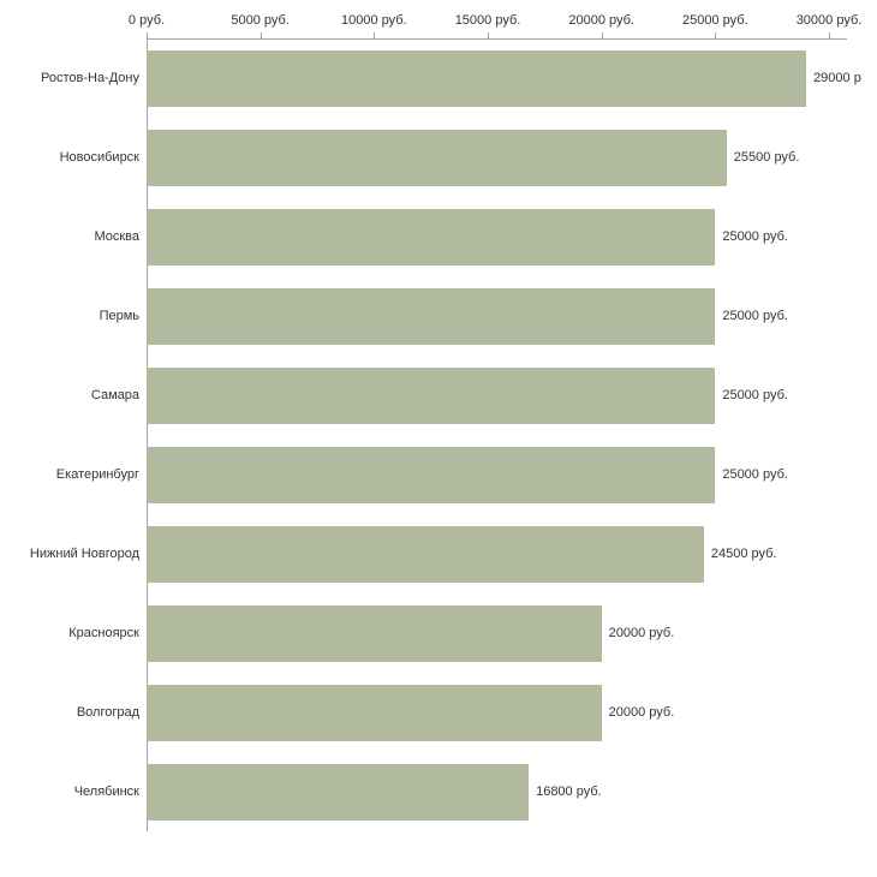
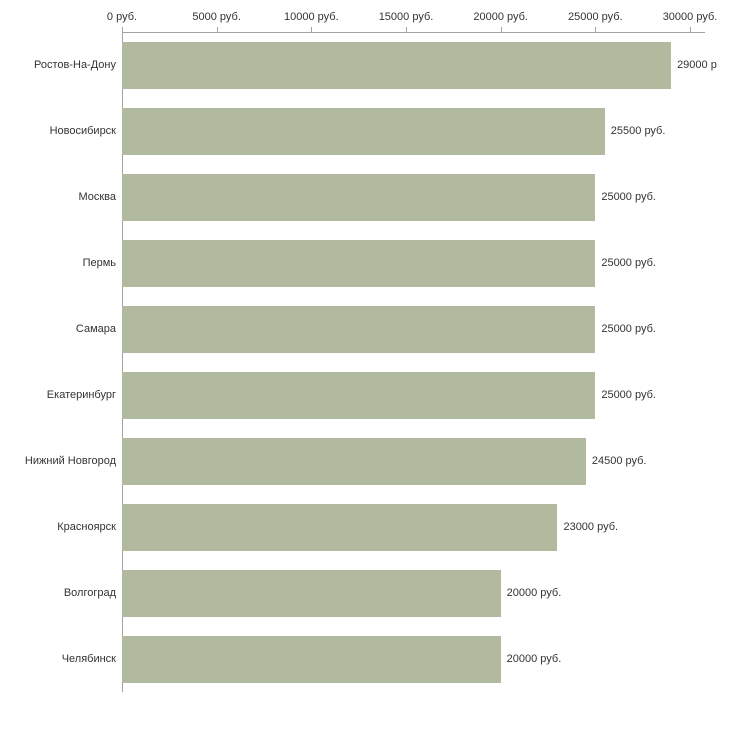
Красноярск: 20000 -> 23000
Челябинск: 16800 -> 20000
